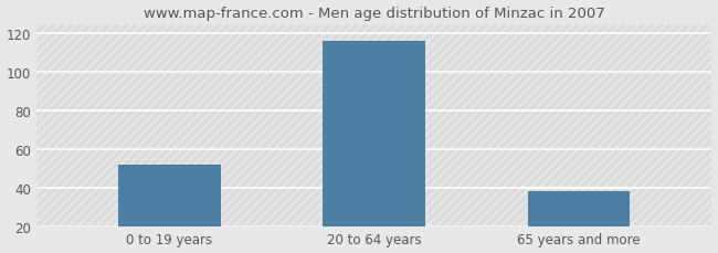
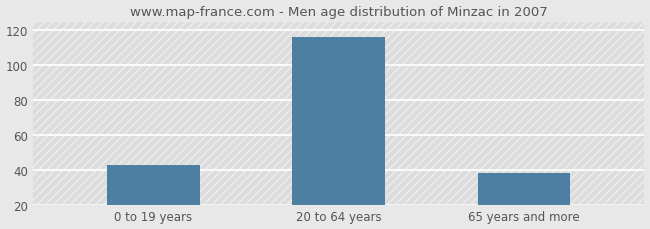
0 to 19 years: 52 -> 43
